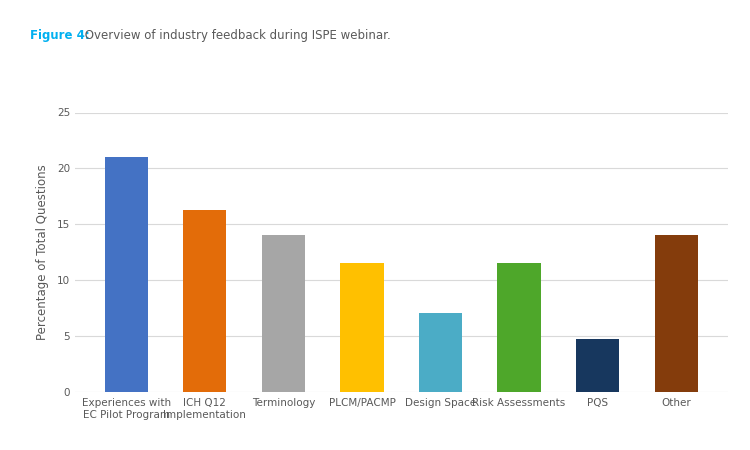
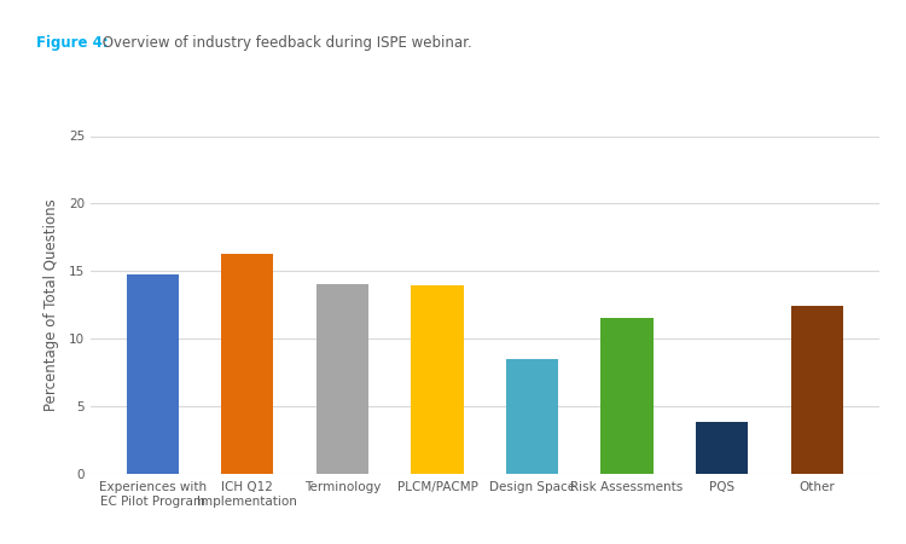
Experiences with EC Pilot Program: 21.0 -> 14.7
PLCM/PACMP: 11.5 -> 13.9
Design Space: 7.0 -> 8.5
PQS: 4.7 -> 3.8
Other: 14.0 -> 12.4
